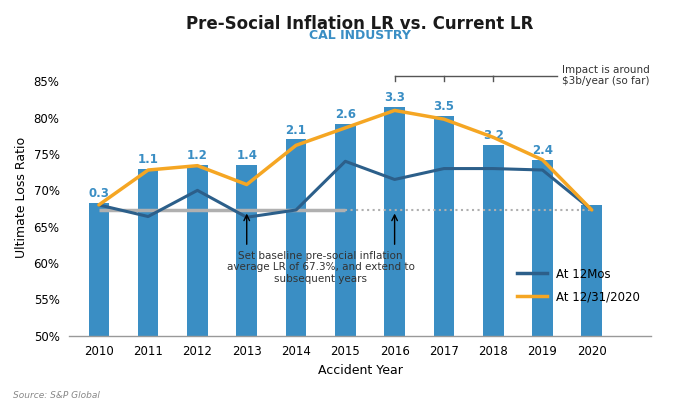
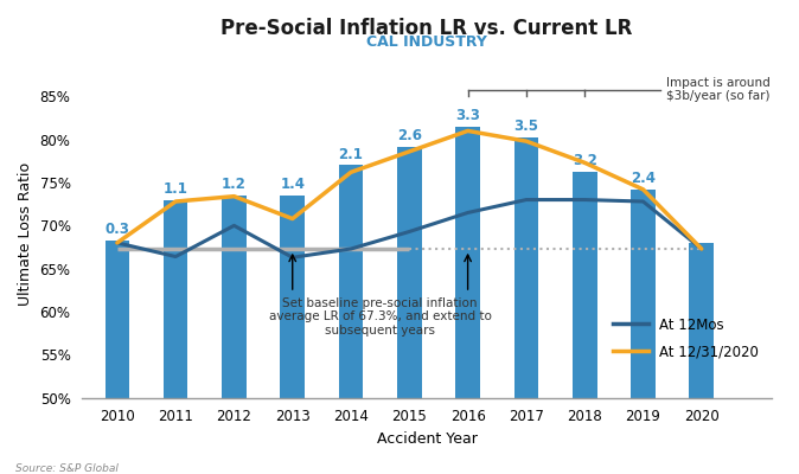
At 12Mos/2015: 74.0% -> 69.3%
